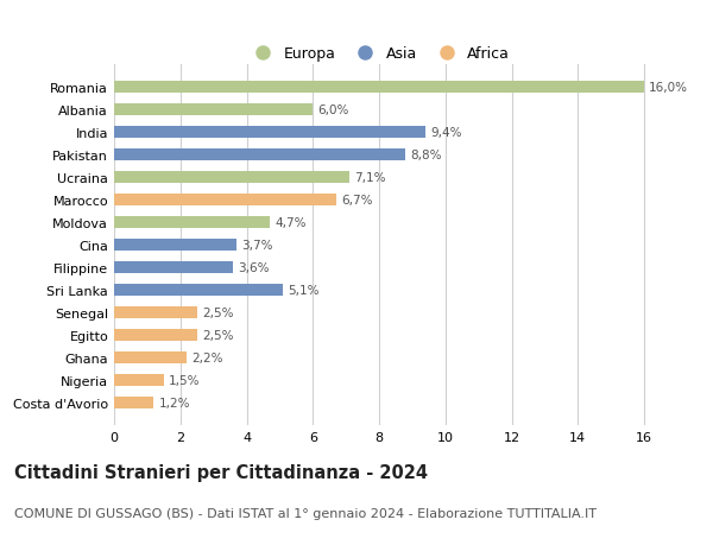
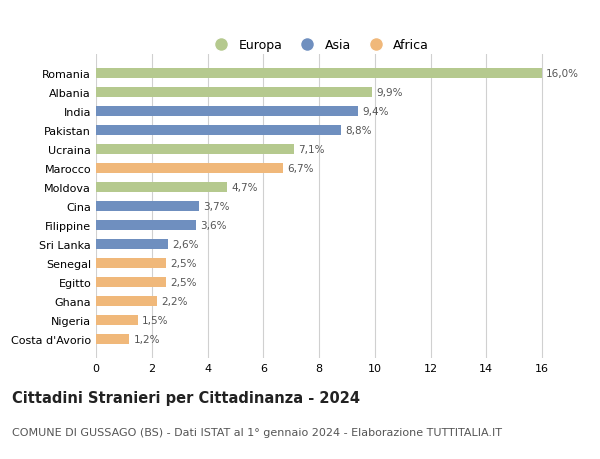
Albania: 6,0% -> 9,9%
Sri Lanka: 5,1% -> 2,6%
